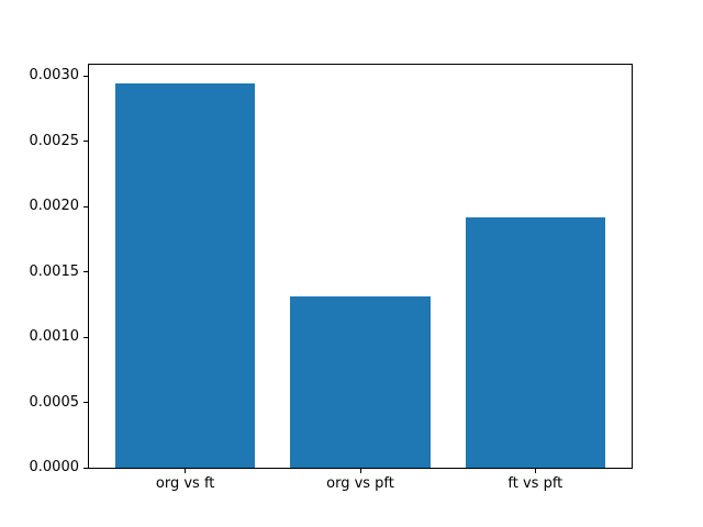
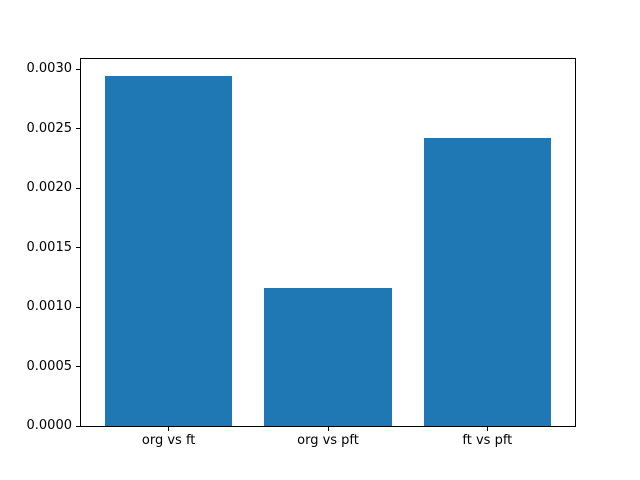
org vs pft: 0.00131 -> 0.00116
ft vs pft: 0.00192 -> 0.00242
